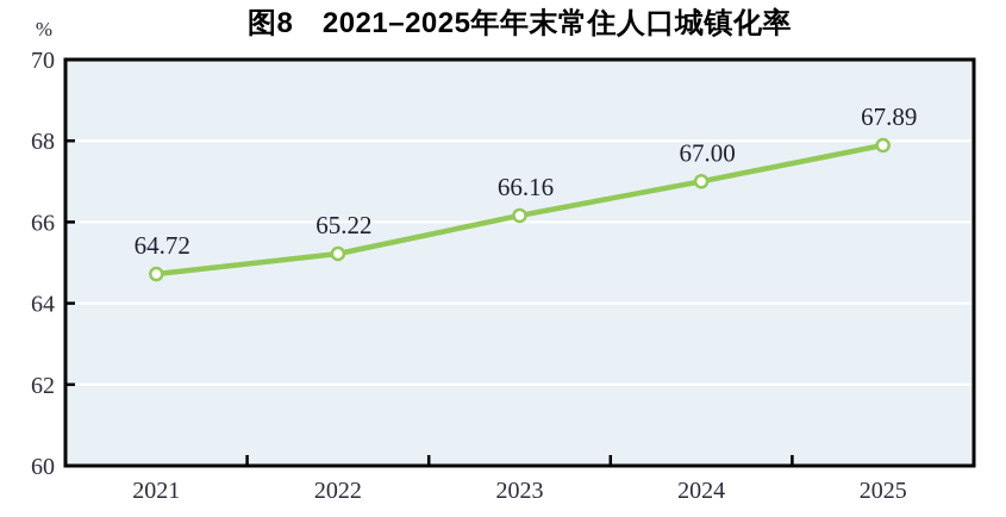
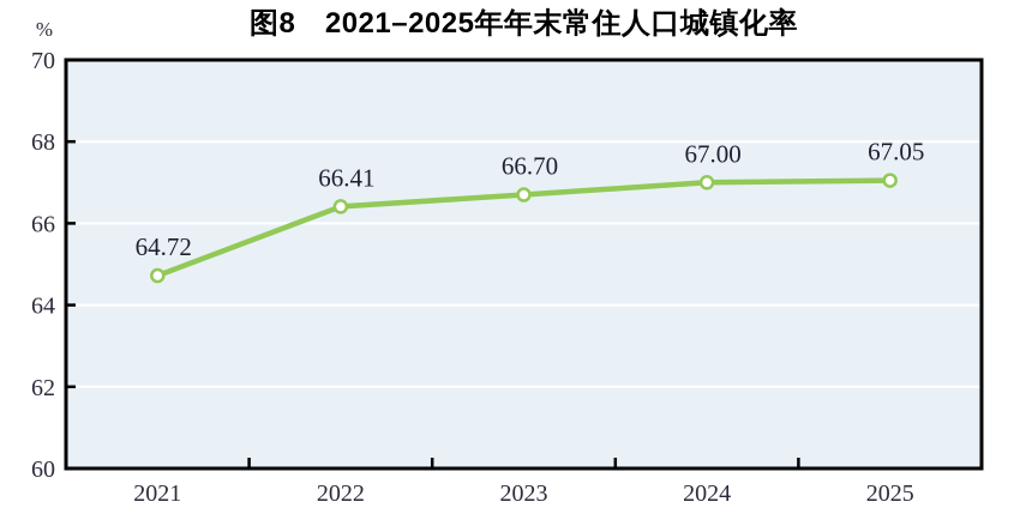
2022: 65.22 -> 66.41
2023: 66.16 -> 66.70
2025: 67.89 -> 67.05
